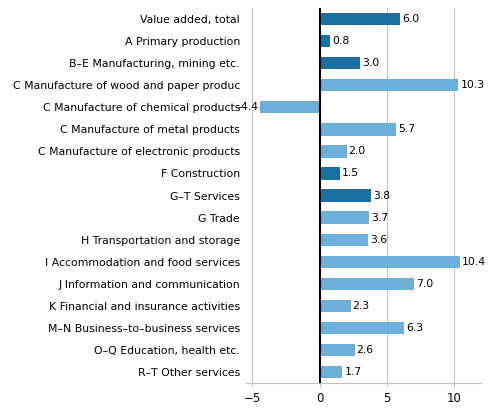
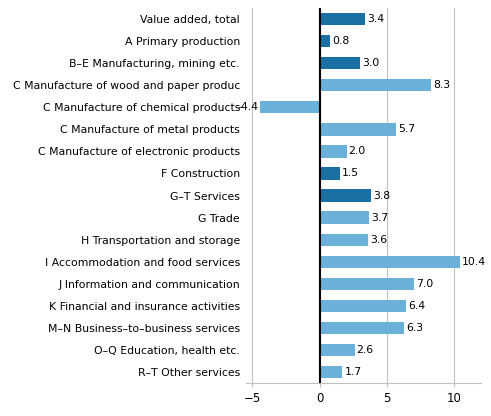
Value added, total: 6.0 -> 3.4
C Manufacture of wood and paper produc: 10.3 -> 8.3
K Financial and insurance activities: 2.3 -> 6.4
